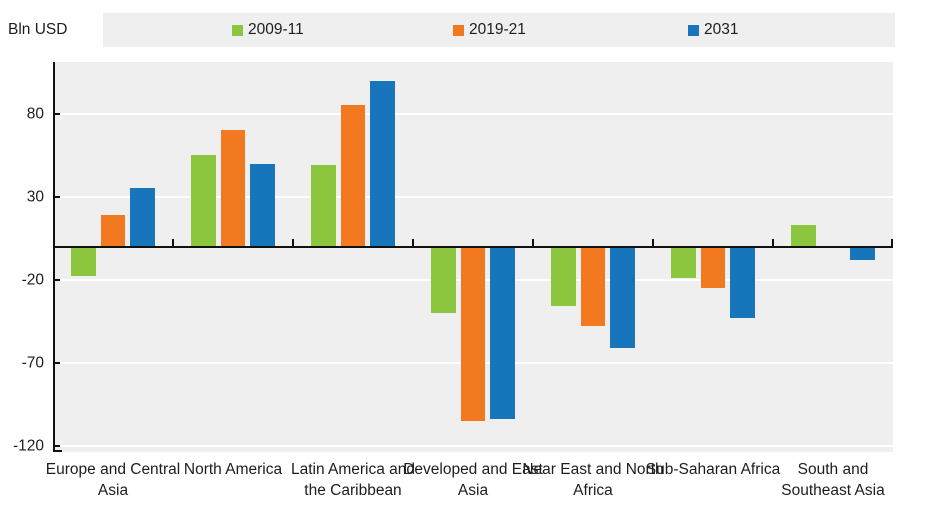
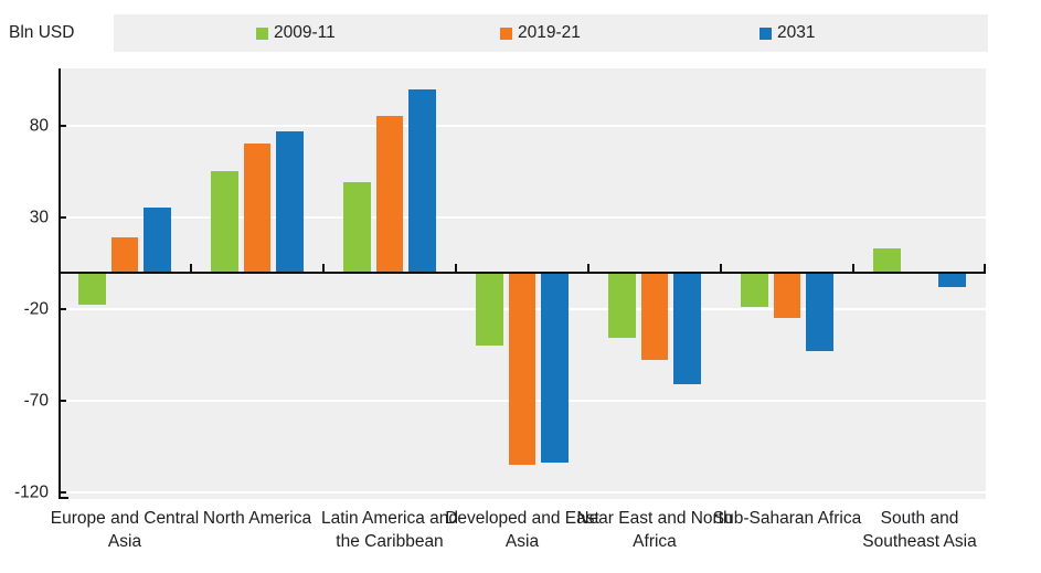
2031/North America: 50 -> 77
